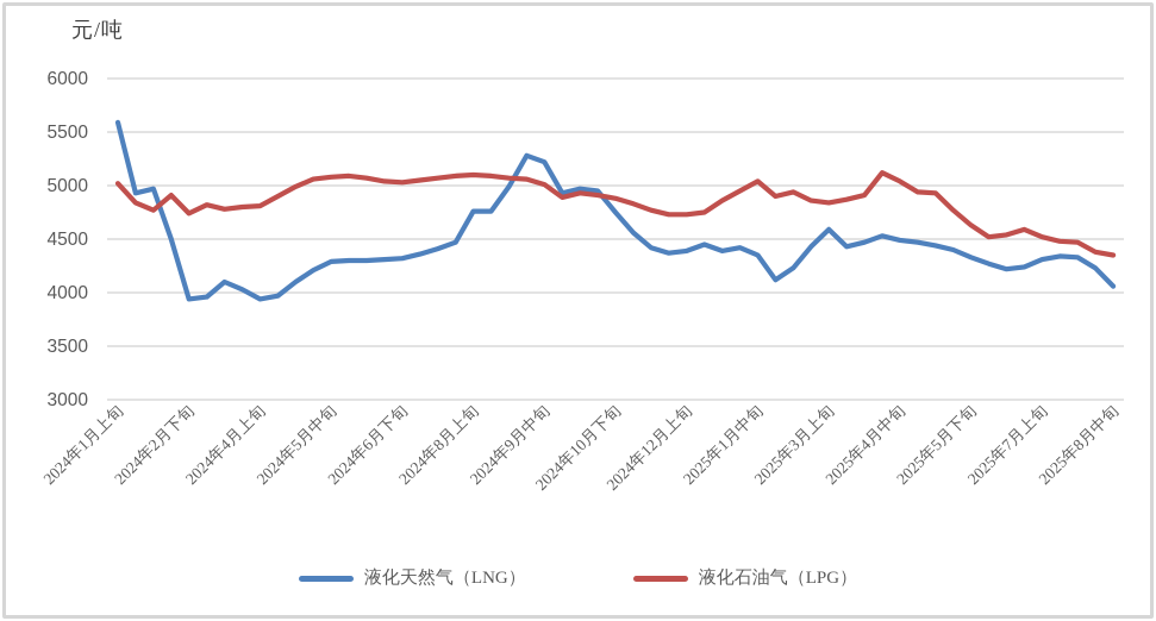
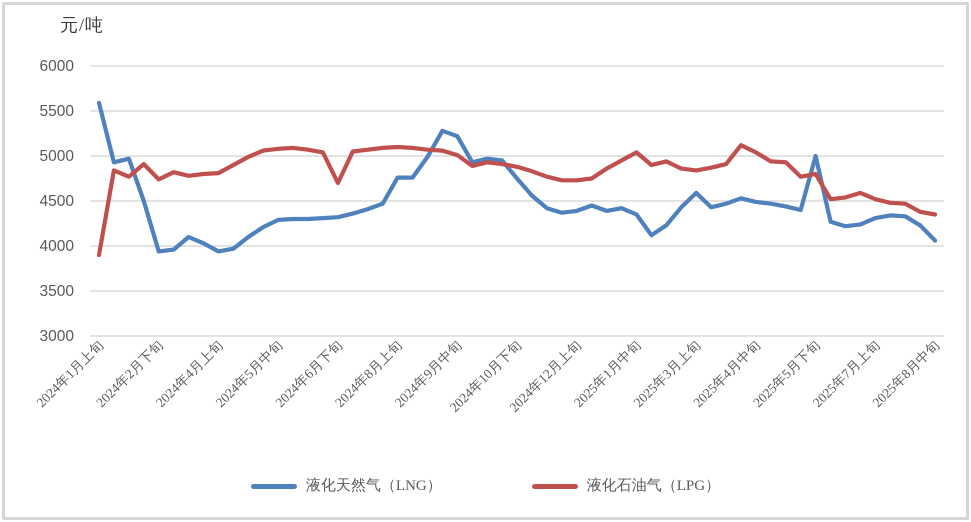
液化石油气（LPG）/2024年1月上旬: 5000 -> 3900
液化石油气（LPG）/2024年6月下旬: 5000 -> 4700
液化天然气（LNG）/2025年5月下旬: 4300 -> 5000
液化石油气（LPG）/2025年5月下旬: 4600 -> 4800
